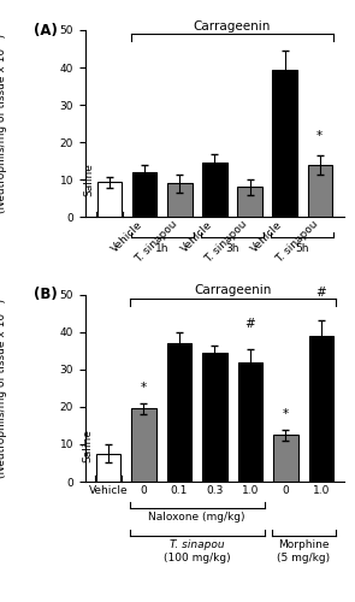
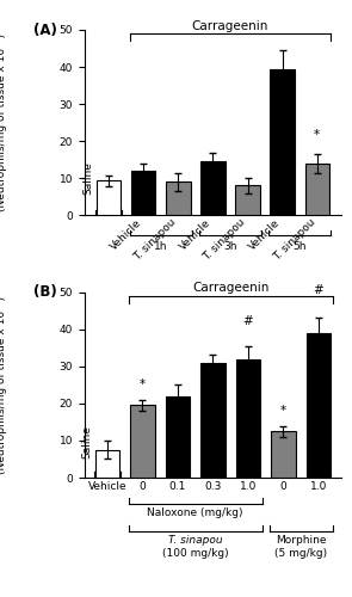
0.1: 37.0 -> 22.0
0.3: 34.5 -> 31.0
